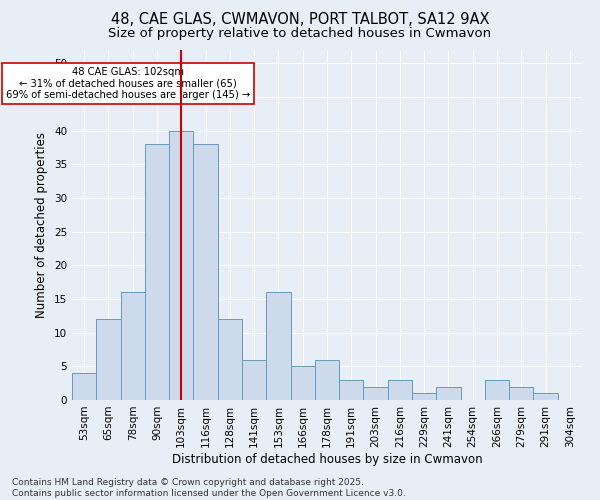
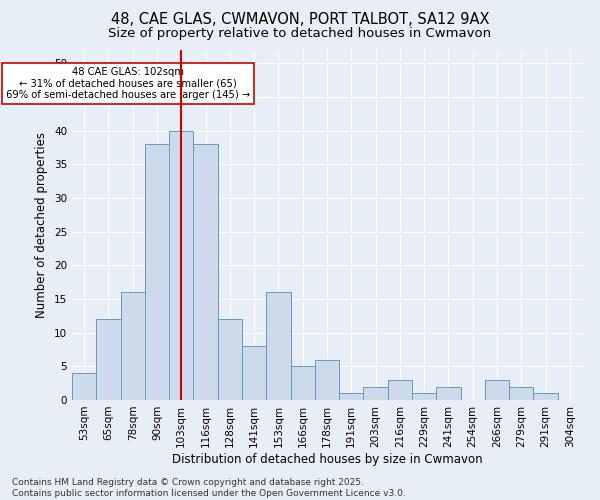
141sqm: 6 -> 8
191sqm: 3 -> 1
